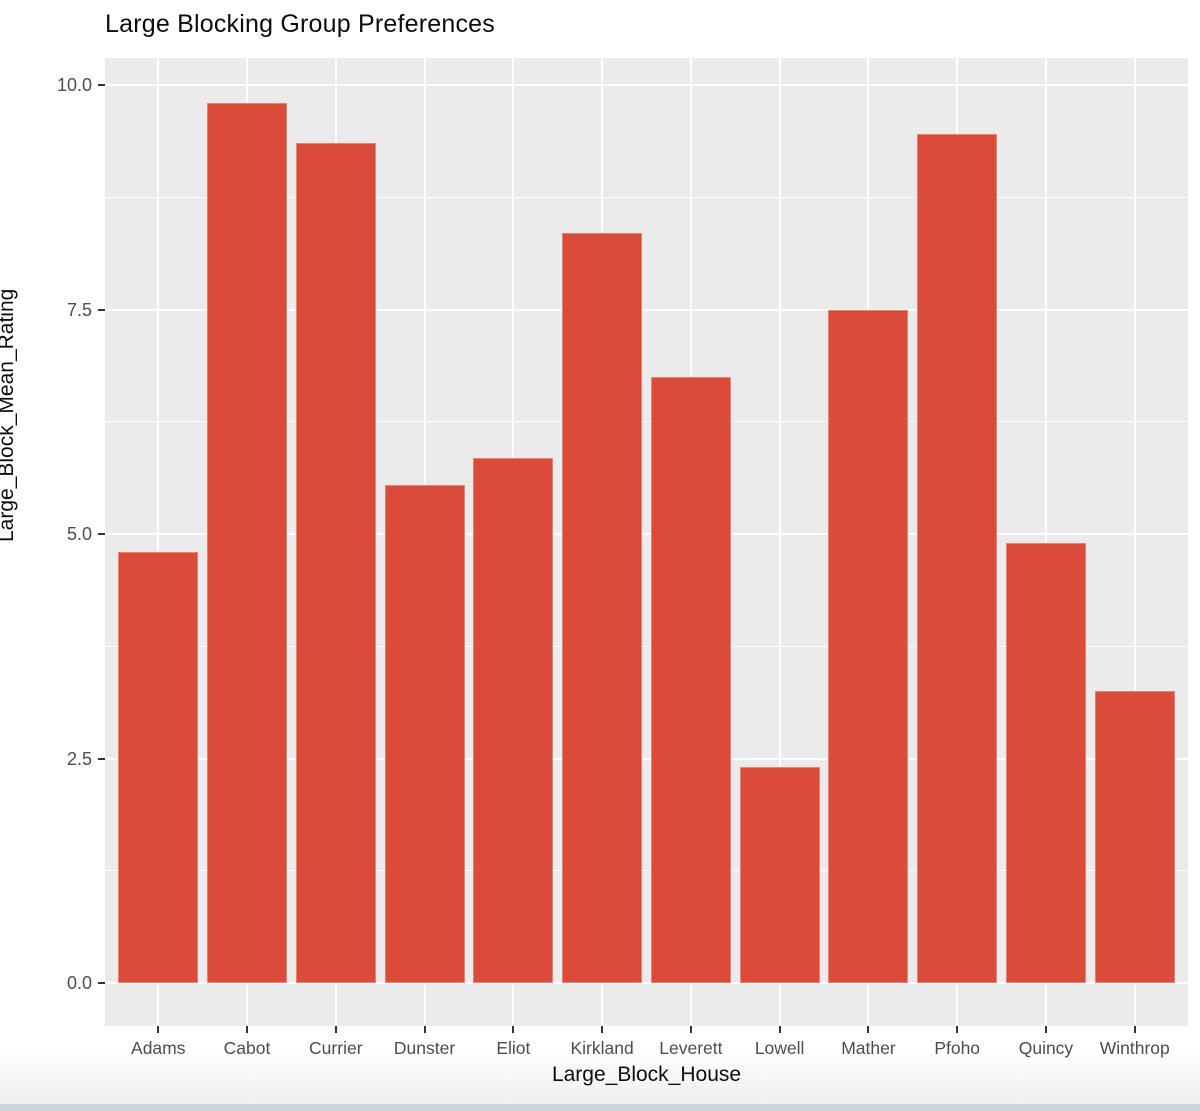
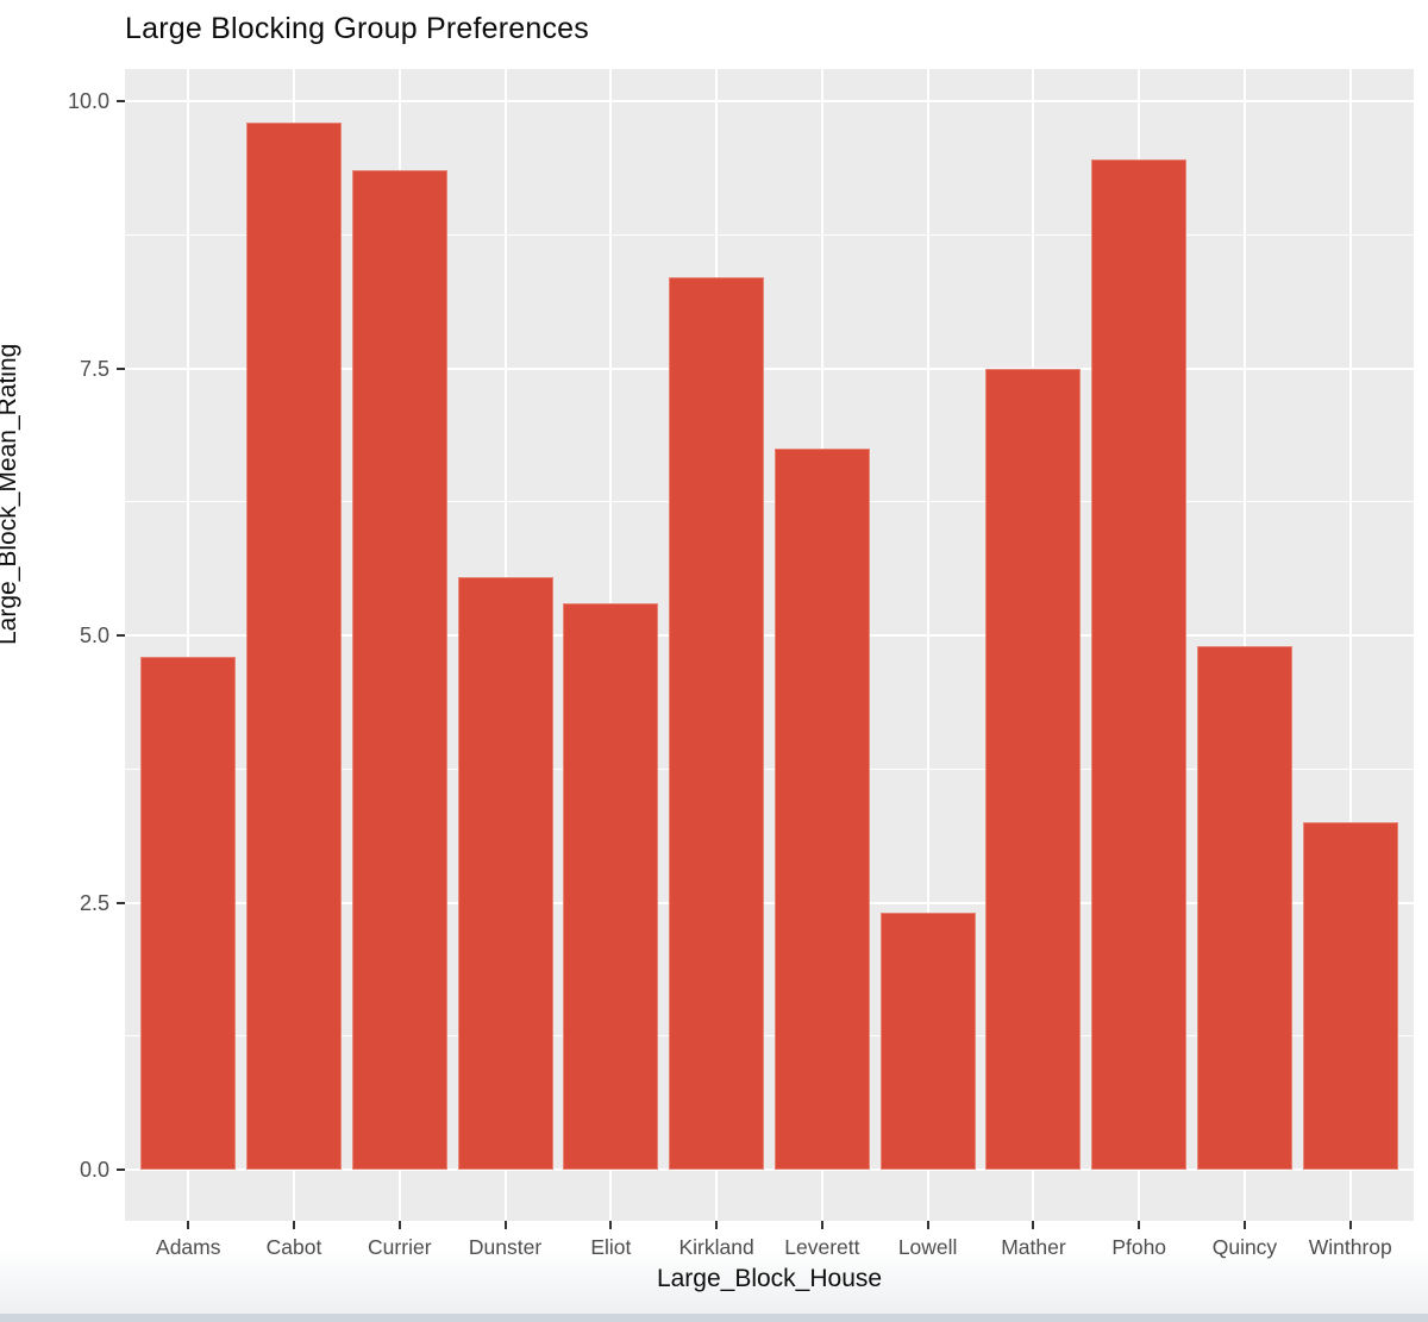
Eliot: 5.8 -> 5.3
